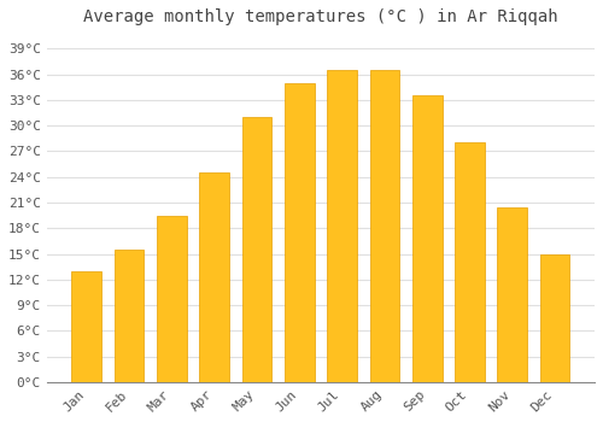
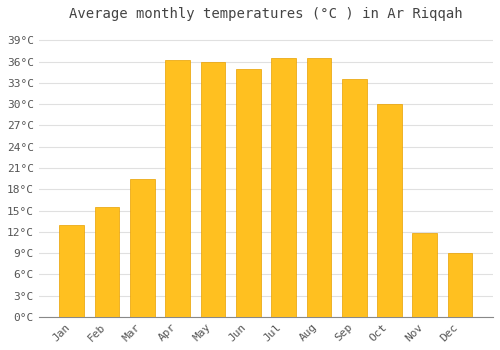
Apr: 24.5°C -> 36.2°C
May: 31.0°C -> 36.0°C
Oct: 28.0°C -> 30.0°C
Nov: 20.5°C -> 11.8°C
Dec: 15.0°C -> 9.0°C
